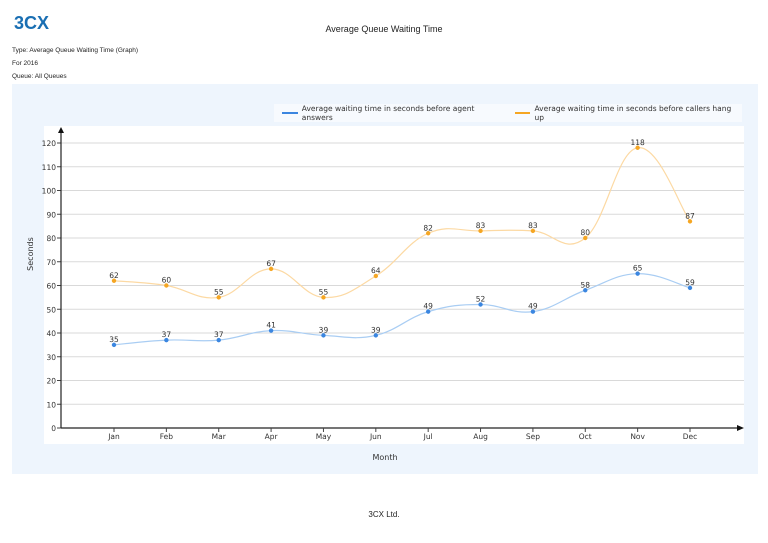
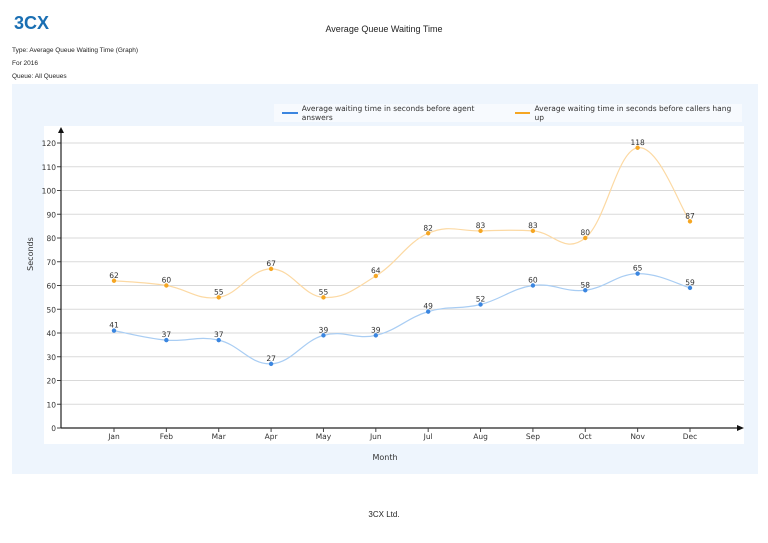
Average waiting time in seconds before agent answers/Jan: 35 -> 41
Average waiting time in seconds before agent answers/Apr: 41 -> 27
Average waiting time in seconds before agent answers/Sep: 49 -> 60
